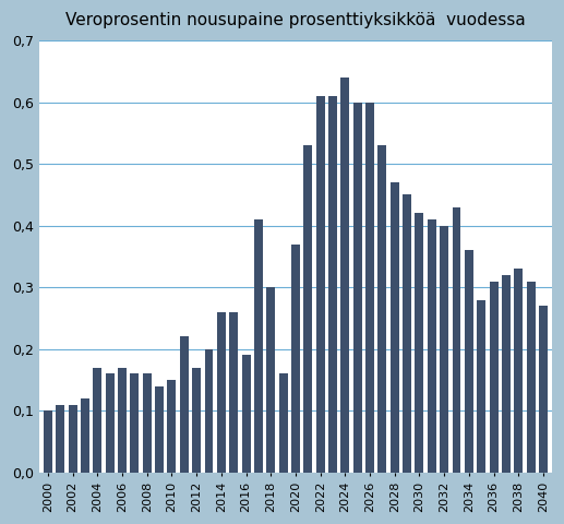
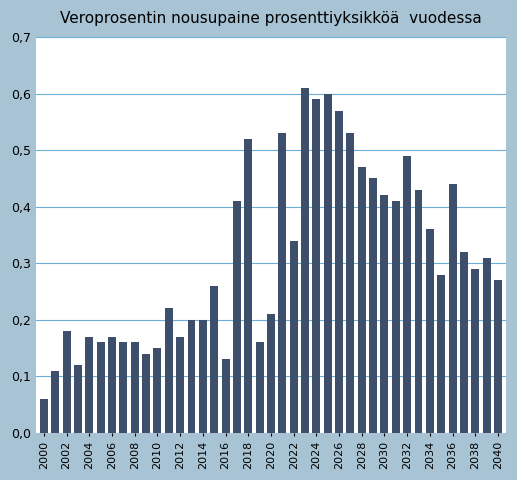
2000: 0,10 -> 0,06
2002: 0,11 -> 0,18
2014: 0,26 -> 0,20
2016: 0,19 -> 0,13
2018: 0,30 -> 0,52
2020: 0,37 -> 0,21
2022: 0,61 -> 0,34
2024: 0,64 -> 0,59
2026: 0,60 -> 0,57
2032: 0,40 -> 0,49
2036: 0,31 -> 0,44
2038: 0,33 -> 0,29
